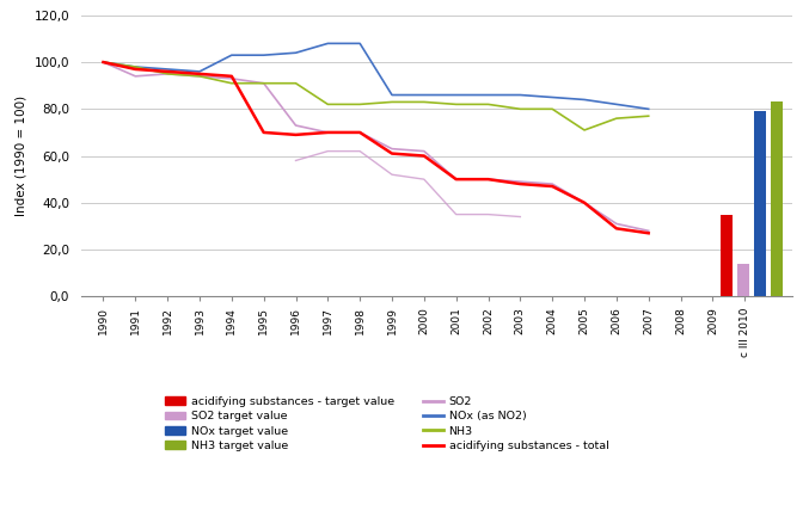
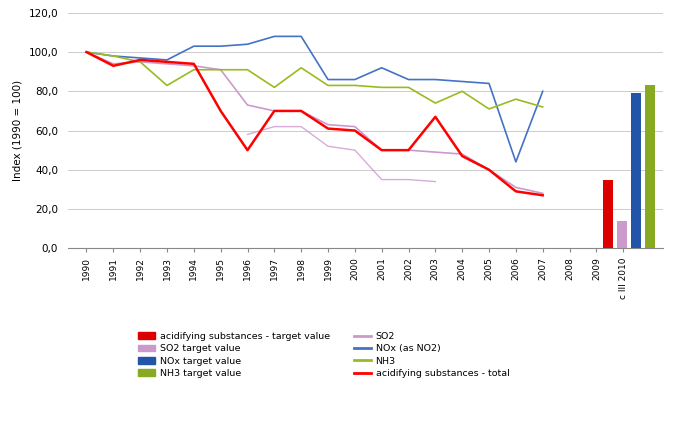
acidifying substances - total/1991: 97 -> 93
NH3/1993: 94 -> 83
acidifying substances - total/1996: 69 -> 50
NH3/1998: 82 -> 92
NOx (as NO2)/2001: 86 -> 92
NH3/2003: 80 -> 74
acidifying substances - total/2003: 48 -> 67
NOx (as NO2)/2006: 82 -> 44
NH3/2007: 77 -> 72
